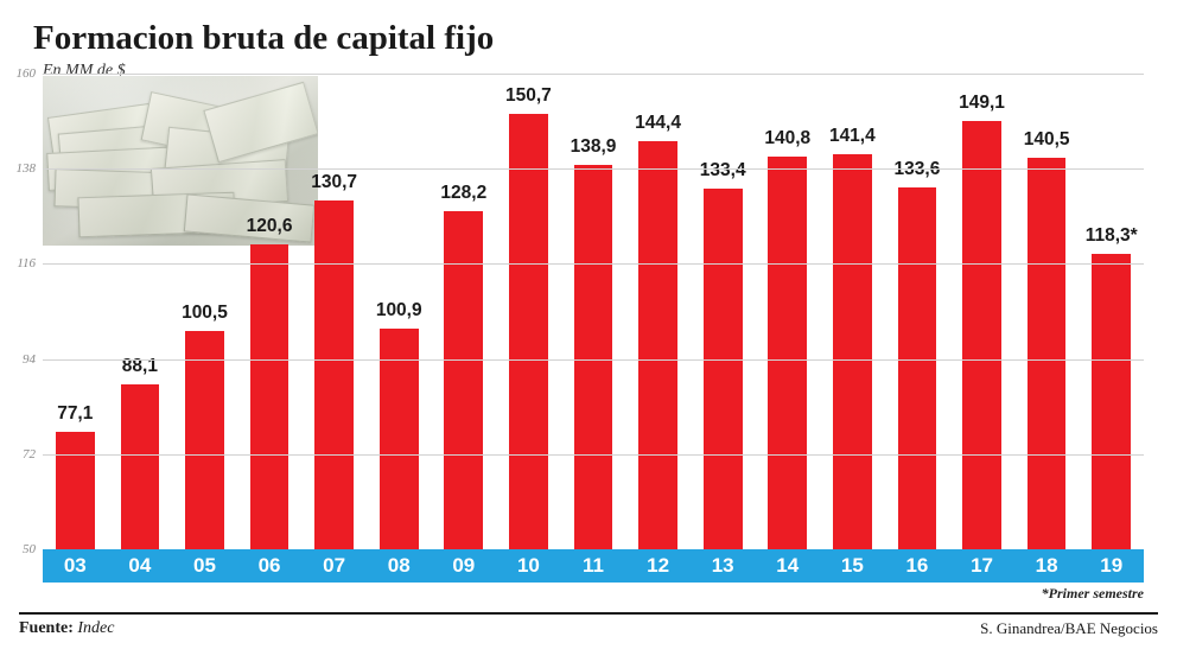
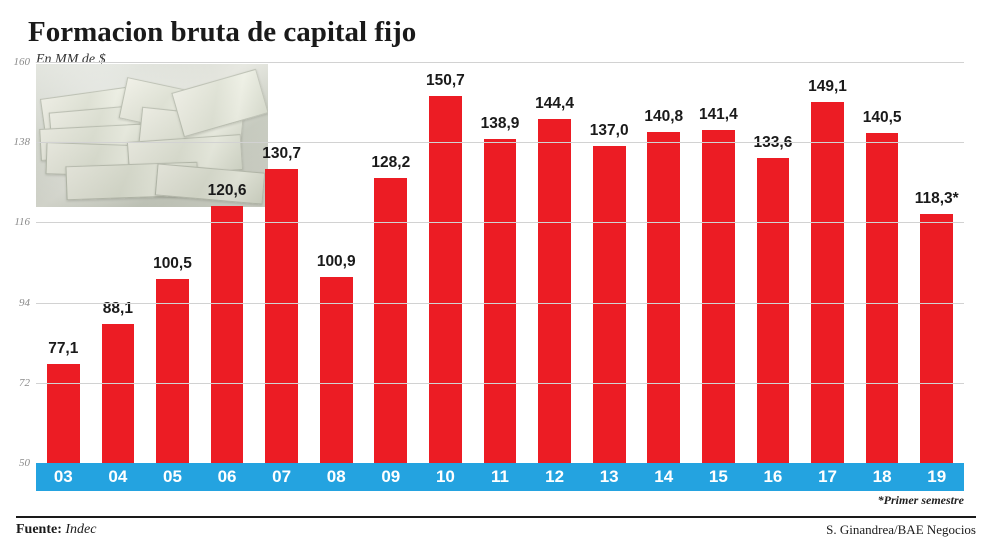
13: 133,4 -> 137,0
